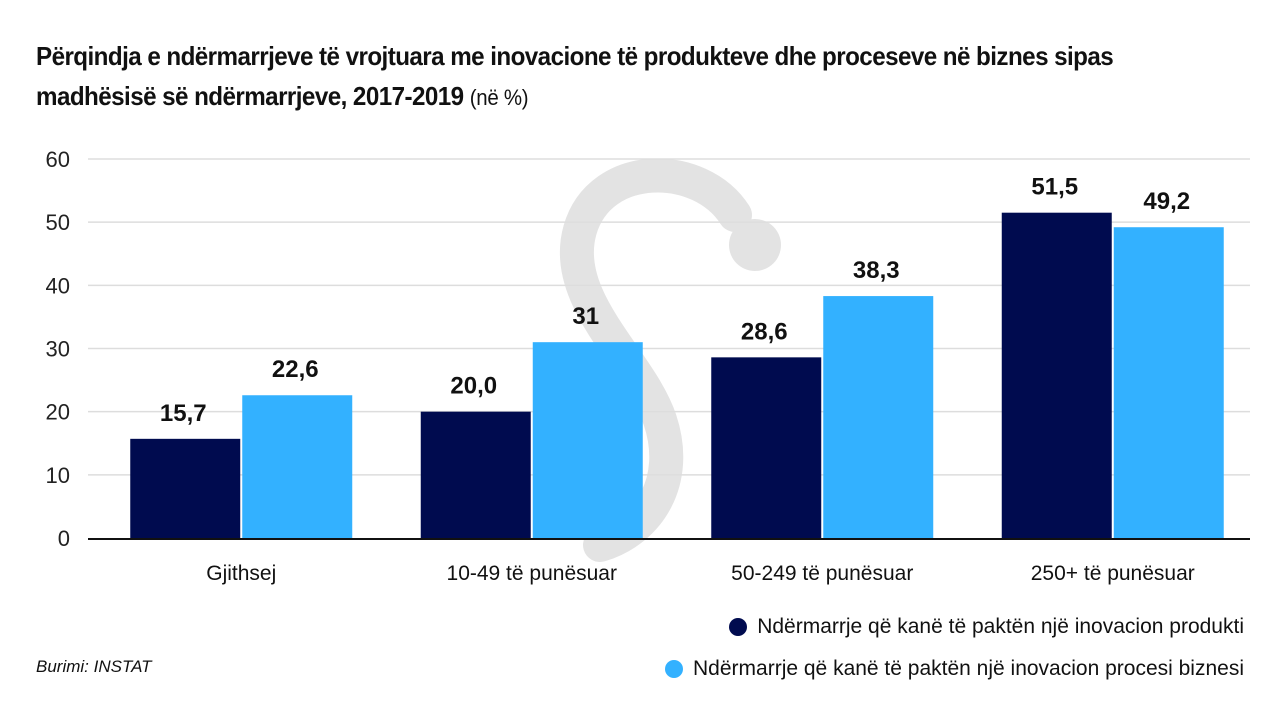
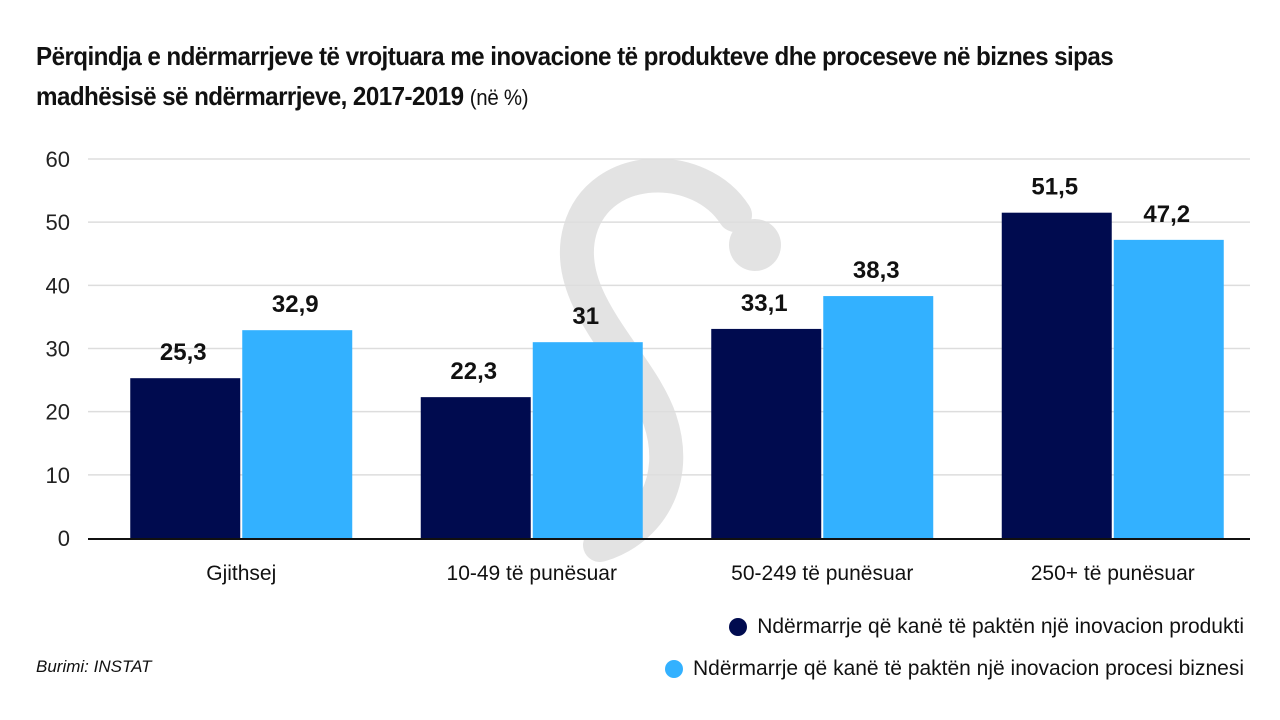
Ndërmarrje që kanë të paktën një inovacion produkti/Gjithsej: 15,7 -> 25,3
Ndërmarrje që kanë të paktën një inovacion procesi biznesi/Gjithsej: 22,6 -> 32,9
Ndërmarrje që kanë të paktën një inovacion produkti/10-49 të punësuar: 20,0 -> 22,3
Ndërmarrje që kanë të paktën një inovacion produkti/50-249 të punësuar: 28,6 -> 33,1
Ndërmarrje që kanë të paktën një inovacion procesi biznesi/250+ të punësuar: 49,2 -> 47,2
